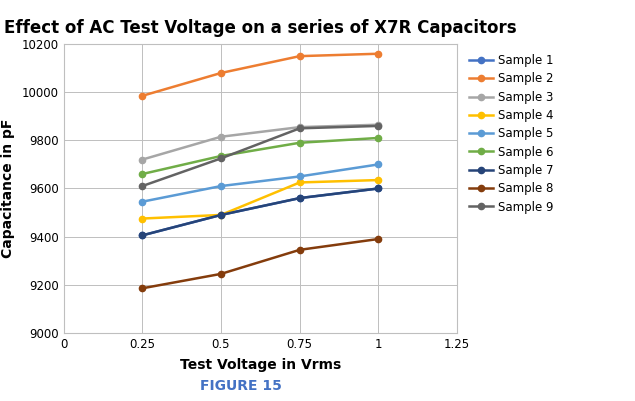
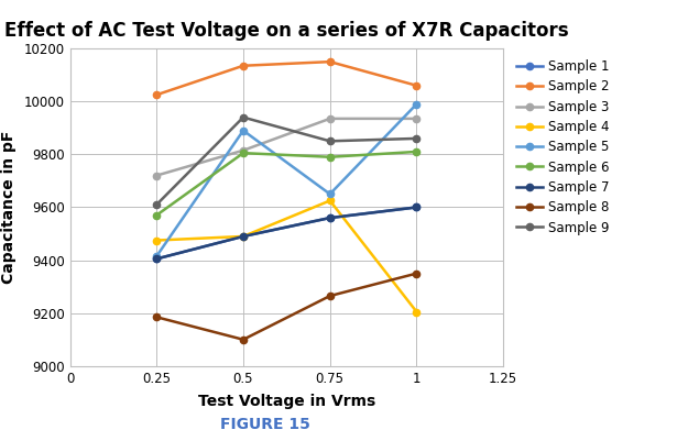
Sample 2/0.25: 9985 -> 10025
Sample 5/0.25: 9545 -> 9415
Sample 6/0.25: 9660 -> 9570
Sample 2/0.5: 10080 -> 10135
Sample 5/0.5: 9610 -> 9890
Sample 6/0.5: 9735 -> 9805
Sample 8/0.5: 9245 -> 9100
Sample 9/0.5: 9725 -> 9940
Sample 3/0.75: 9855 -> 9935
Sample 8/0.75: 9345 -> 9265
Sample 2/1: 10160 -> 10060
Sample 3/1: 9865 -> 9935
Sample 4/1: 9635 -> 9205
Sample 5/1: 9700 -> 9990
Sample 8/1: 9390 -> 9350
